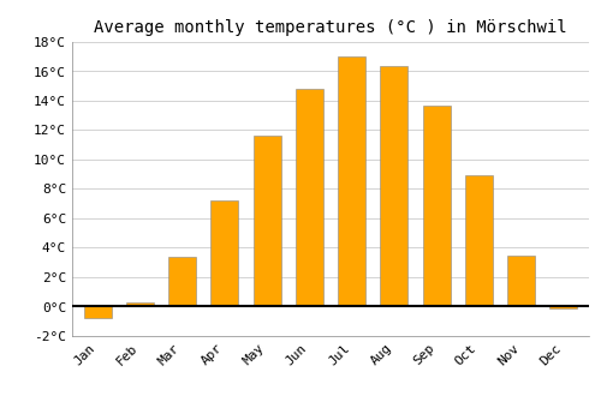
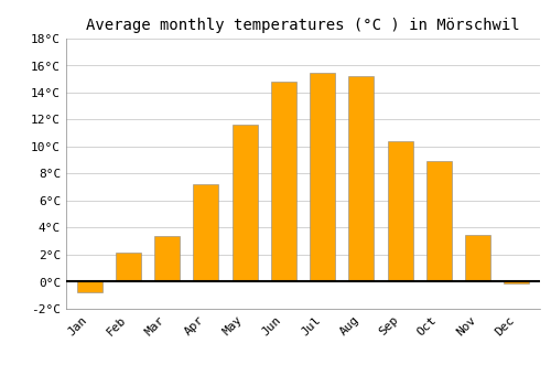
Feb: 0.3°C -> 2.2°C
Jul: 17.0°C -> 15.5°C
Aug: 16.4°C -> 15.2°C
Sep: 13.7°C -> 10.4°C
